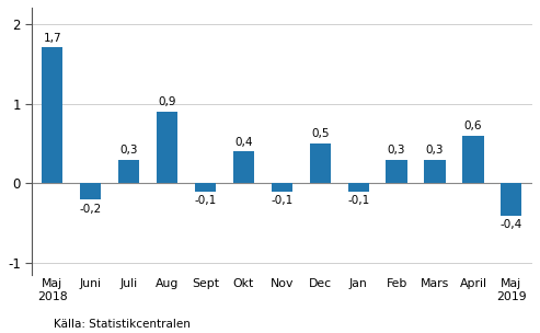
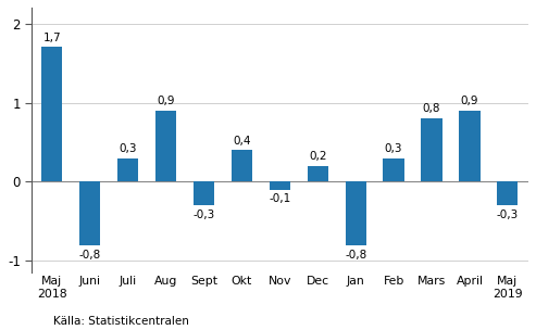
Juni: -0,2 -> -0,8
Sept: -0,1 -> -0,3
Dec: 0,5 -> 0,2
Jan: -0,1 -> -0,8
Mars: 0,3 -> 0,8
April: 0,6 -> 0,9
Maj 2019: -0,4 -> -0,3
